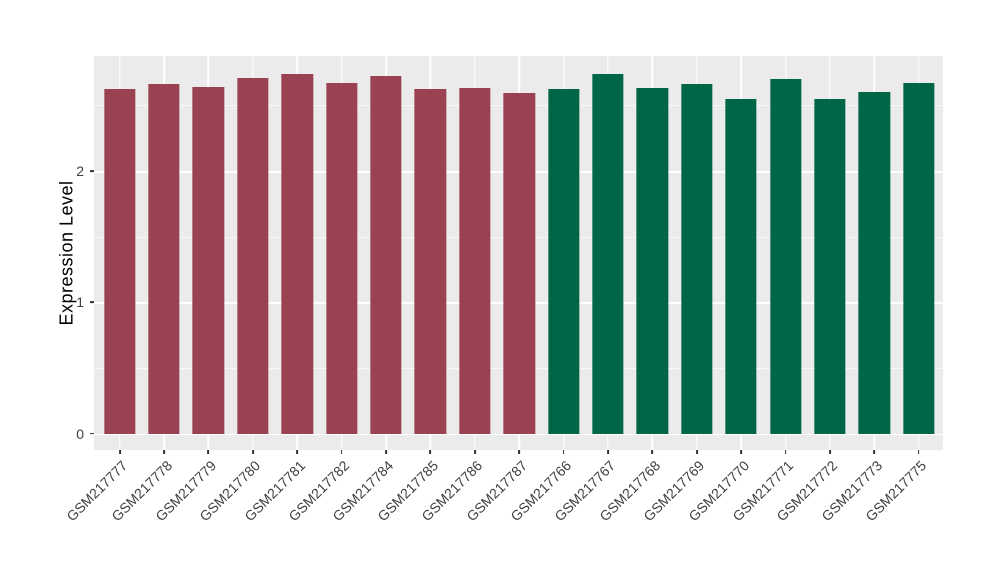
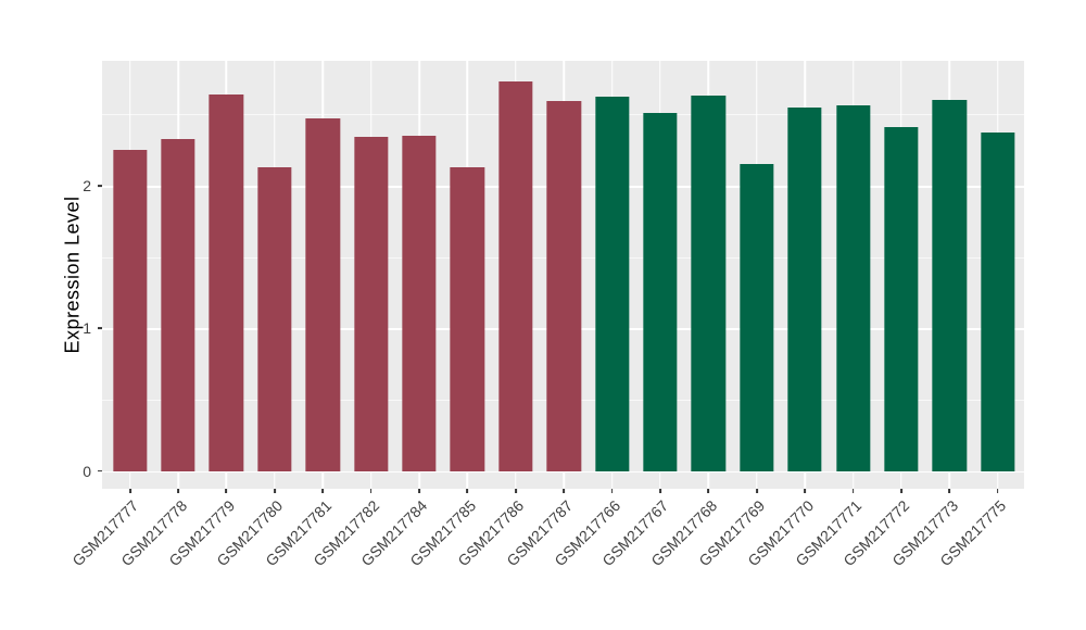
GSM217777: 2.62 -> 2.25
GSM217778: 2.66 -> 2.33
GSM217780: 2.71 -> 2.13
GSM217781: 2.74 -> 2.47
GSM217782: 2.67 -> 2.34
GSM217784: 2.72 -> 2.35
GSM217785: 2.62 -> 2.13
GSM217786: 2.63 -> 2.73
GSM217767: 2.74 -> 2.51
GSM217769: 2.66 -> 2.15
GSM217771: 2.70 -> 2.56
GSM217772: 2.55 -> 2.41
GSM217775: 2.67 -> 2.37
